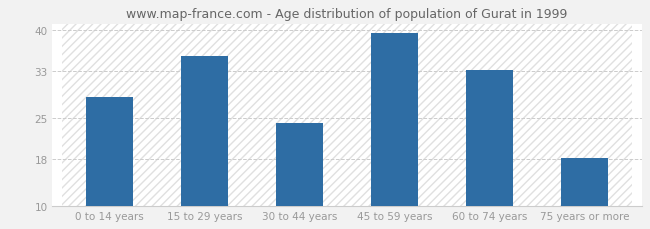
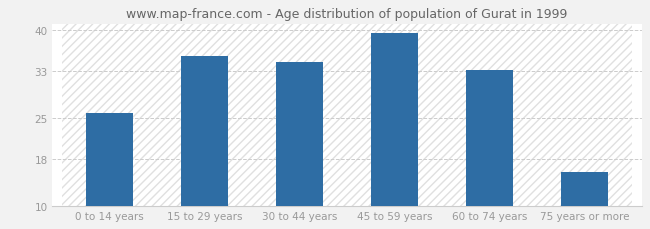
0 to 14 years: 28.6 -> 25.8
30 to 44 years: 24.2 -> 34.5
75 years or more: 18.2 -> 15.8
